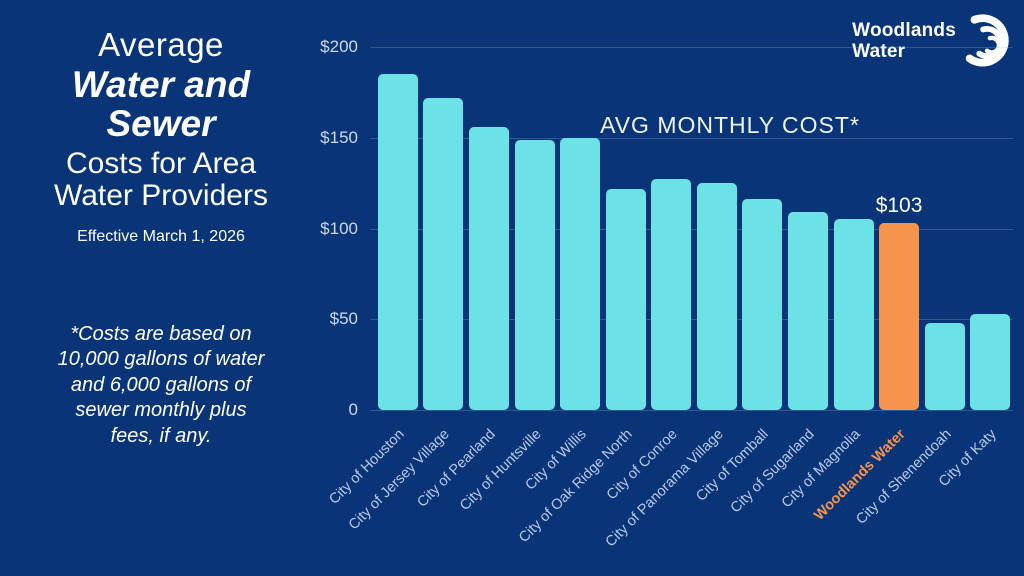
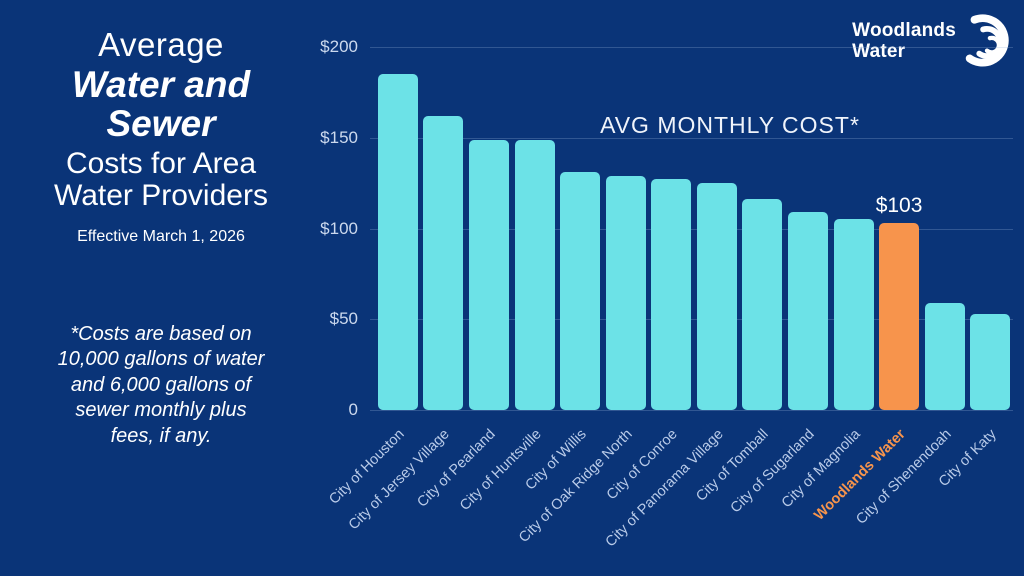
City of Jersey Village: $172 -> $162
City of Pearland: $156 -> $149
City of Willis: $150 -> $131
City of Oak Ridge North: $122 -> $129
City of Shenendoah: $48 -> $59
